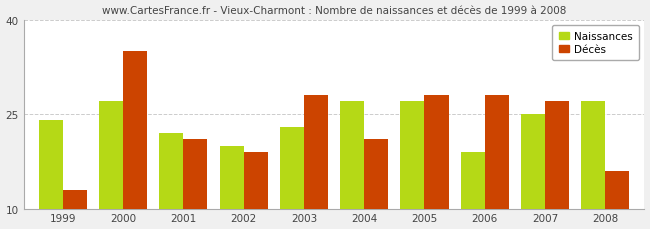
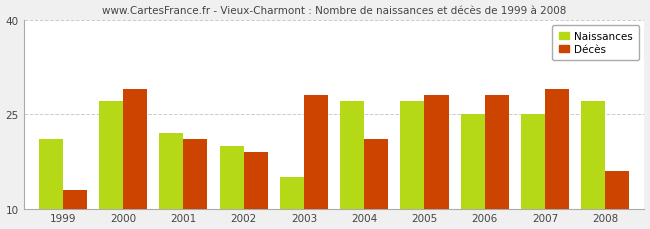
Naissances/1999: 24 -> 21
Décès/2000: 35 -> 29
Naissances/2003: 23 -> 15
Naissances/2006: 19 -> 25
Décès/2007: 27 -> 29
